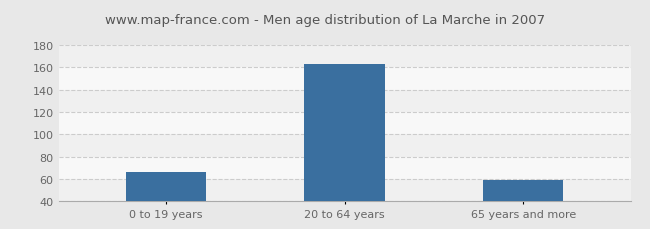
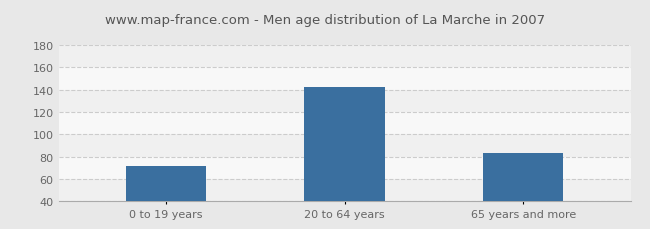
0 to 19 years: 66 -> 72
20 to 64 years: 163 -> 142
65 years and more: 59 -> 83
